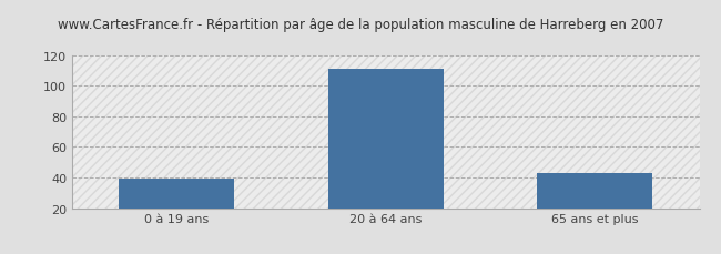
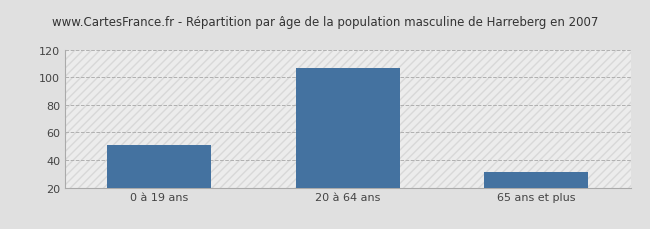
0 à 19 ans: 39 -> 51
20 à 64 ans: 111 -> 107
65 ans et plus: 43 -> 31
